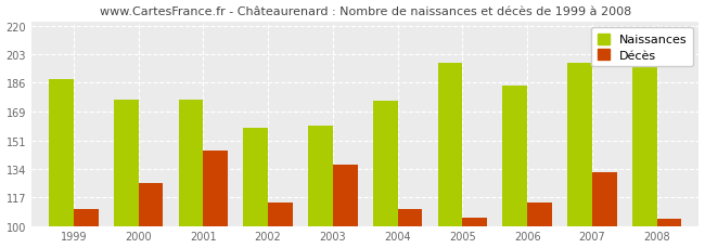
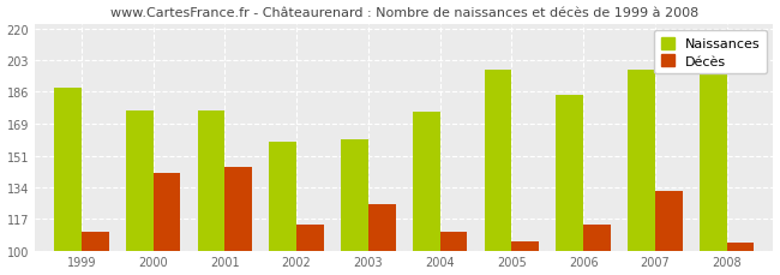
Décès/2000: 126 -> 142
Décès/2003: 137 -> 125
